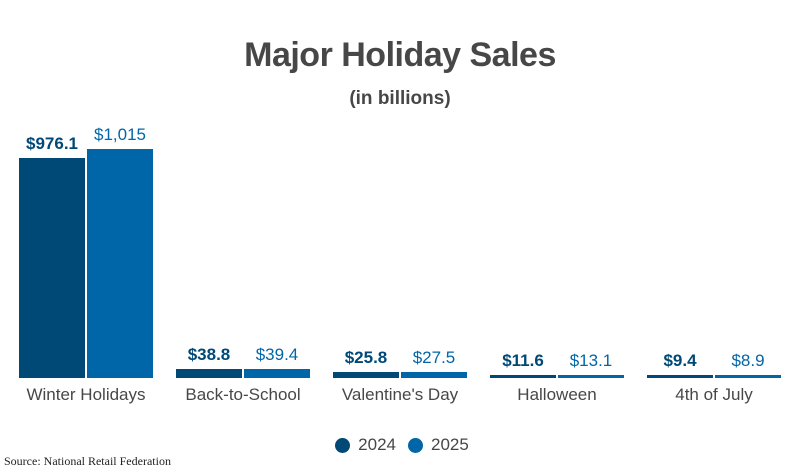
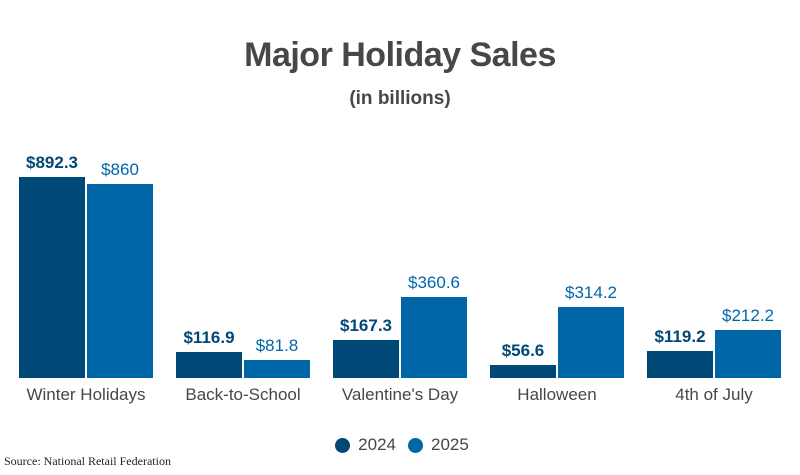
2024/Winter Holidays: $976.1 -> $892.3
2025/Winter Holidays: $1,015 -> $860
2024/Back-to-School: $38.8 -> $116.9
2025/Back-to-School: $39.4 -> $81.8
2024/Valentine's Day: $25.8 -> $167.3
2025/Valentine's Day: $27.5 -> $360.6
2024/Halloween: $11.6 -> $56.6
2025/Halloween: $13.1 -> $314.2
2024/4th of July: $9.4 -> $119.2
2025/4th of July: $8.9 -> $212.2
